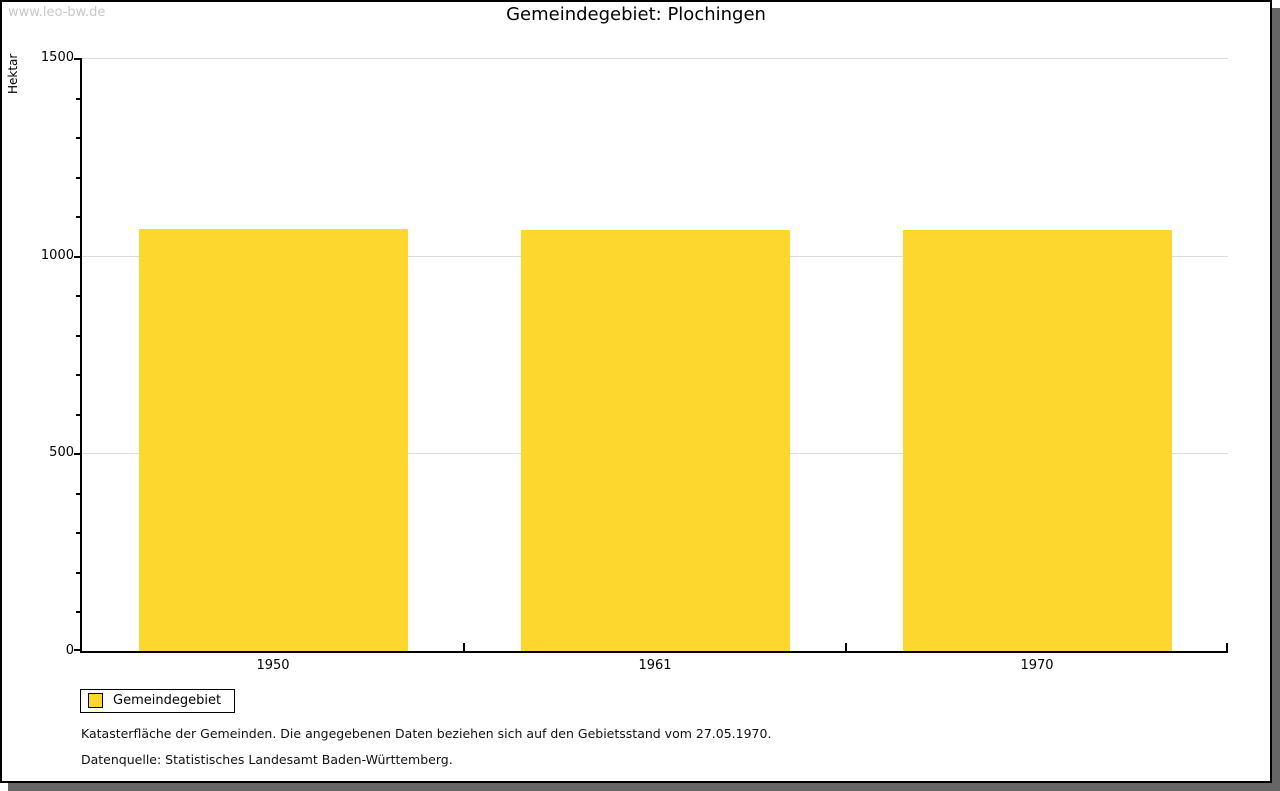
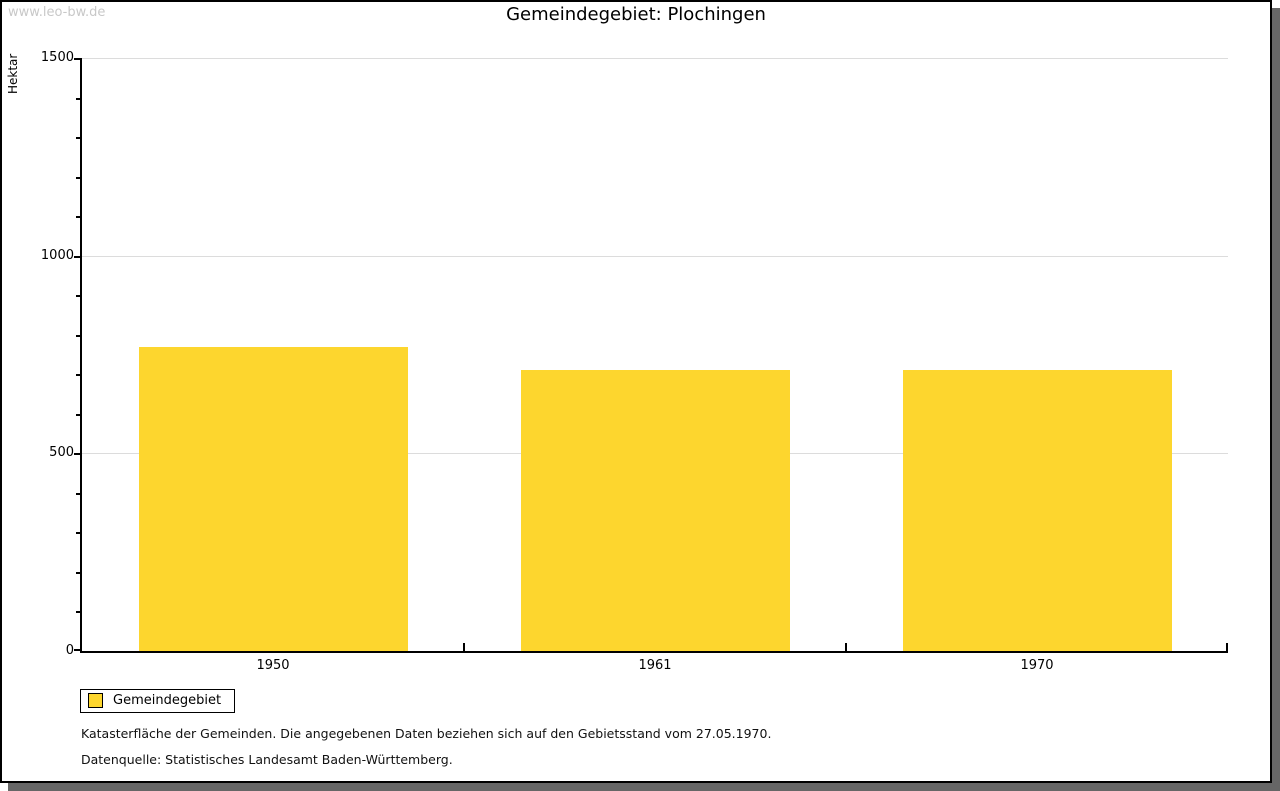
1950: 1070 -> 770
1961: 1070 -> 710
1970: 1060 -> 710
